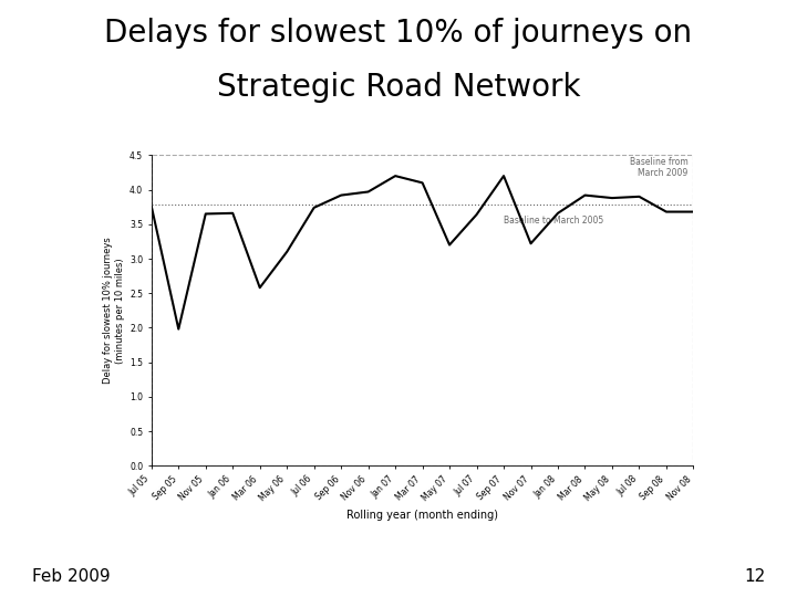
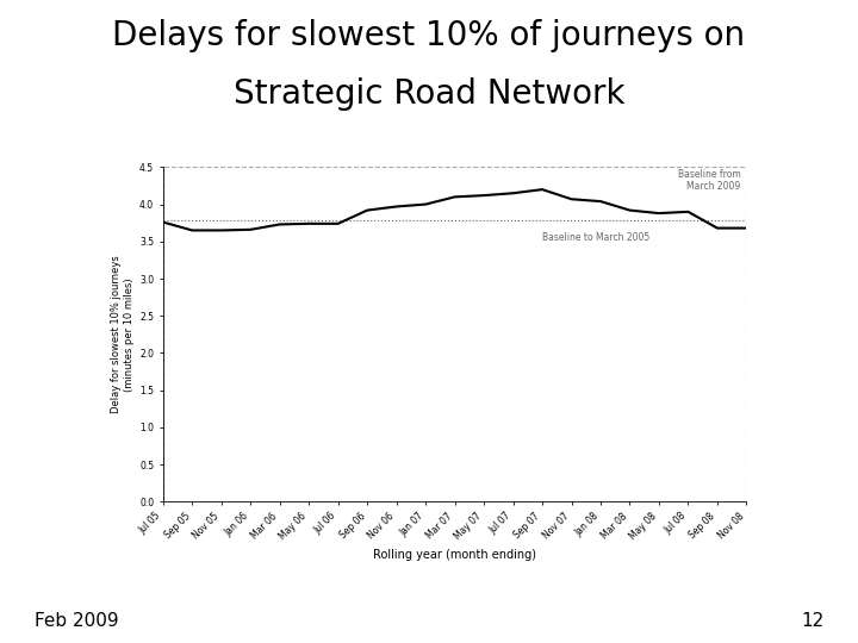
Sep 05: 1.98 -> 3.65
Mar 06: 2.58 -> 3.73
May 06: 3.10 -> 3.74
Jan 07: 4.20 -> 4.00
May 07: 3.20 -> 4.12
Jul 07: 3.64 -> 4.15
Nov 07: 3.22 -> 4.07
Jan 08: 3.66 -> 4.04
